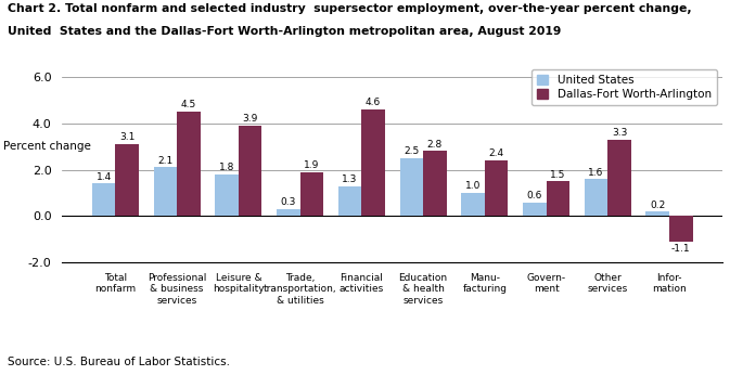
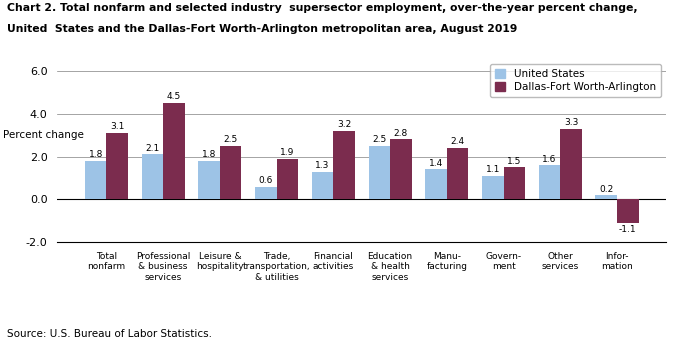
United States/Total nonfarm: 1.4 -> 1.8
Dallas-Fort Worth-Arlington/Leisure & hospitality: 3.9 -> 2.5
United States/Trade, transportation, & utilities: 0.3 -> 0.6
Dallas-Fort Worth-Arlington/Financial activities: 4.6 -> 3.2
United States/Manu- facturing: 1.0 -> 1.4
United States/Govern- ment: 0.6 -> 1.1
